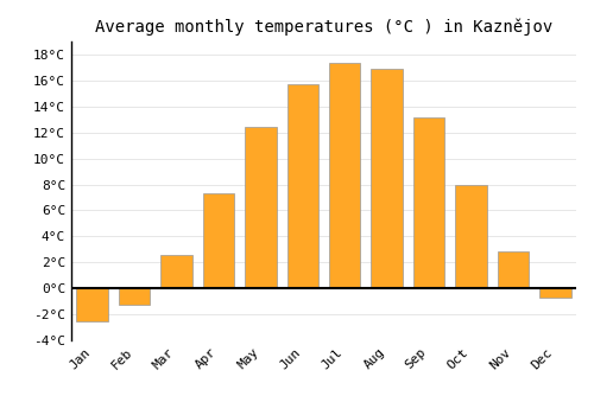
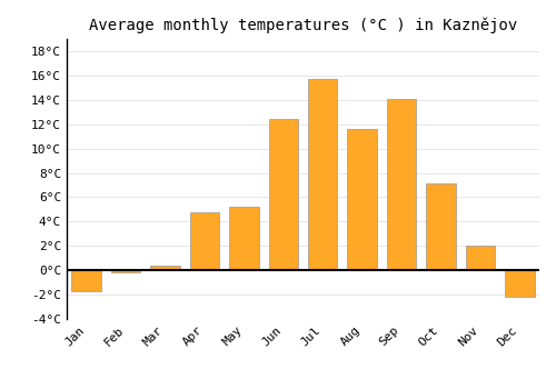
Jan: -2.5°C -> -1.7°C
Feb: -1.3°C -> -0.2°C
Mar: 2.6°C -> 0.4°C
Apr: 7.3°C -> 4.8°C
May: 12.4°C -> 5.2°C
Jun: 15.7°C -> 12.4°C
Jul: 17.4°C -> 15.7°C
Aug: 16.9°C -> 11.6°C
Sep: 13.2°C -> 14.1°C
Oct: 8.0°C -> 7.1°C
Nov: 2.8°C -> 2.0°C
Dec: -0.7°C -> -2.2°C
